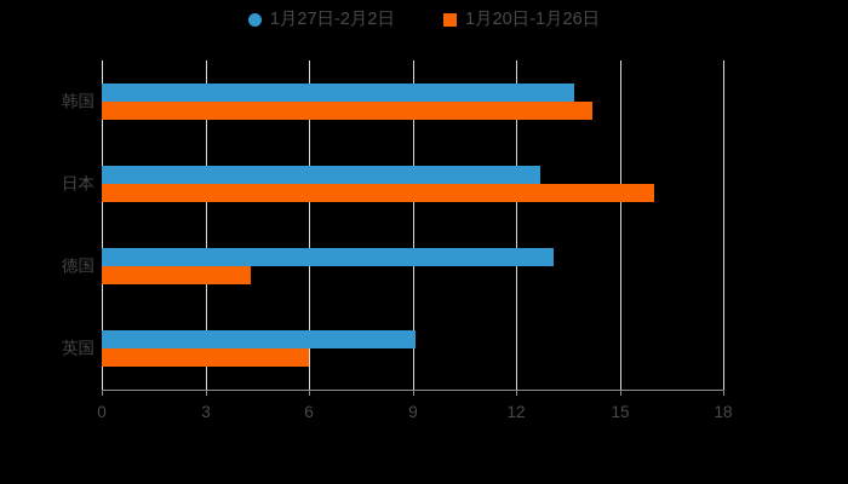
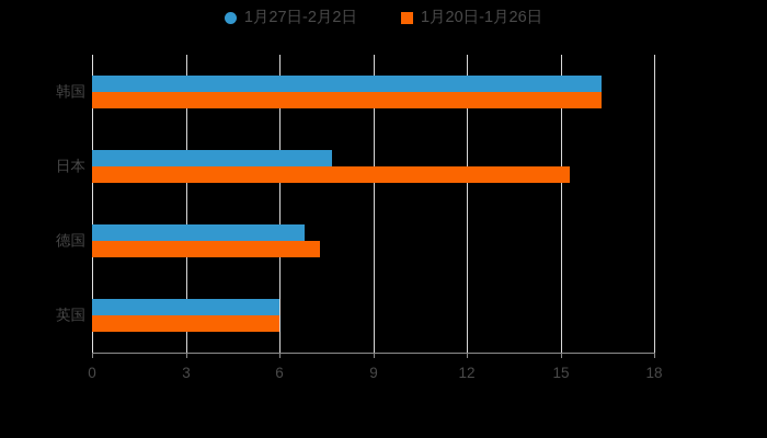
1月27日-2月2日/韩国: 13.7 -> 16.3
1月20日-1月26日/韩国: 14.2 -> 16.3
1月27日-2月2日/日本: 12.7 -> 7.7
1月20日-1月26日/日本: 16.0 -> 15.3
1月27日-2月2日/德国: 13.1 -> 6.8
1月20日-1月26日/德国: 4.3 -> 7.3
1月27日-2月2日/英国: 9.1 -> 6.0
